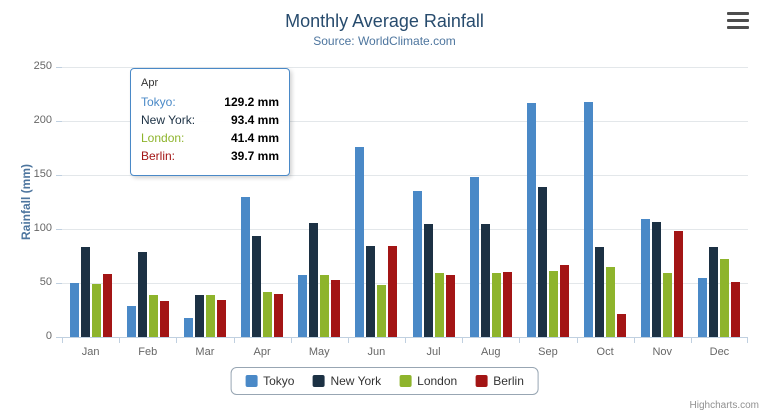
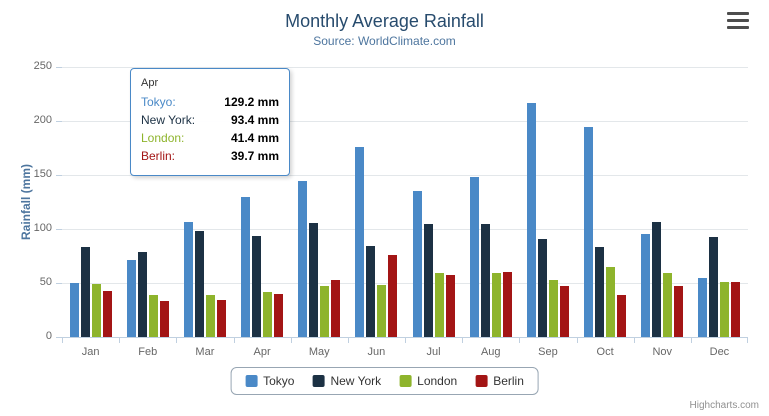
Berlin/Jan: 58 -> 42
Tokyo/Feb: 29 -> 72
Tokyo/Mar: 18 -> 106
New York/Mar: 39 -> 98
Tokyo/May: 57 -> 144
London/May: 57 -> 47
Berlin/Jun: 84 -> 76
New York/Sep: 139 -> 91
London/Sep: 61 -> 52
Berlin/Sep: 67 -> 48
Tokyo/Oct: 218 -> 194
Berlin/Oct: 21 -> 39
Tokyo/Nov: 109 -> 96
Berlin/Nov: 98 -> 47
New York/Dec: 83 -> 92
London/Dec: 72 -> 51
